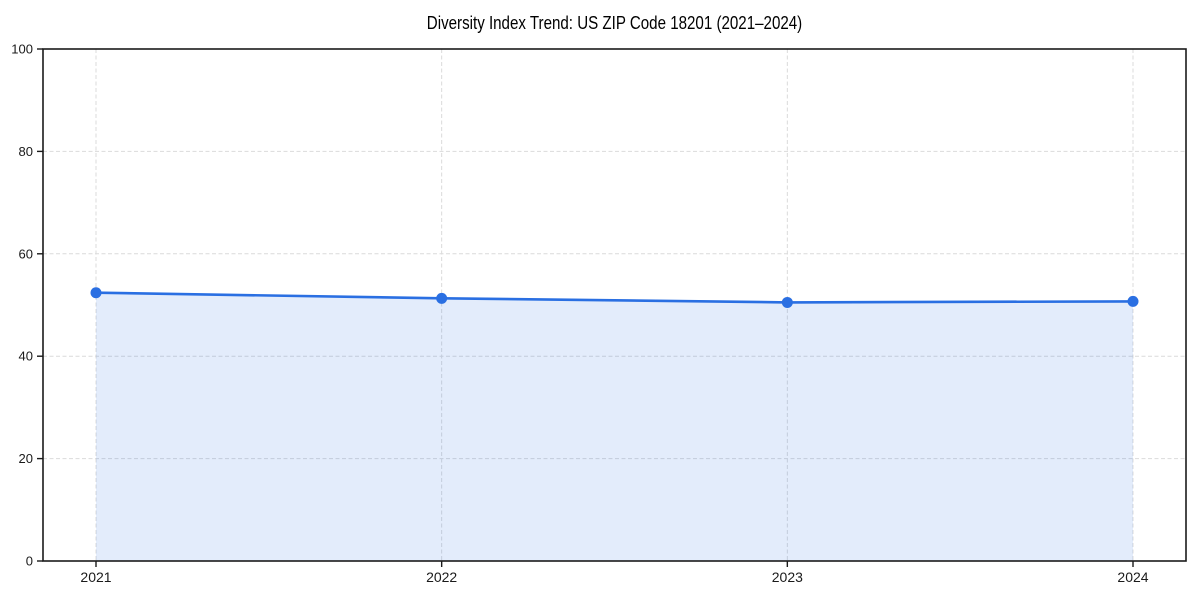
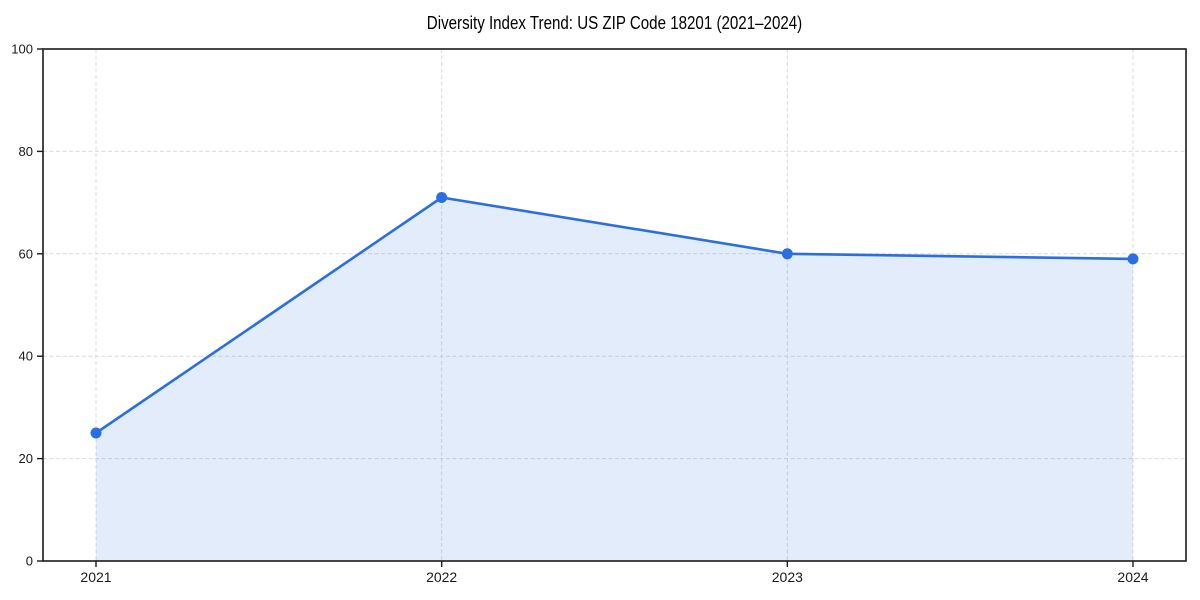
2021: 52 -> 25
2022: 51 -> 71
2023: 50 -> 60
2024: 51 -> 59
